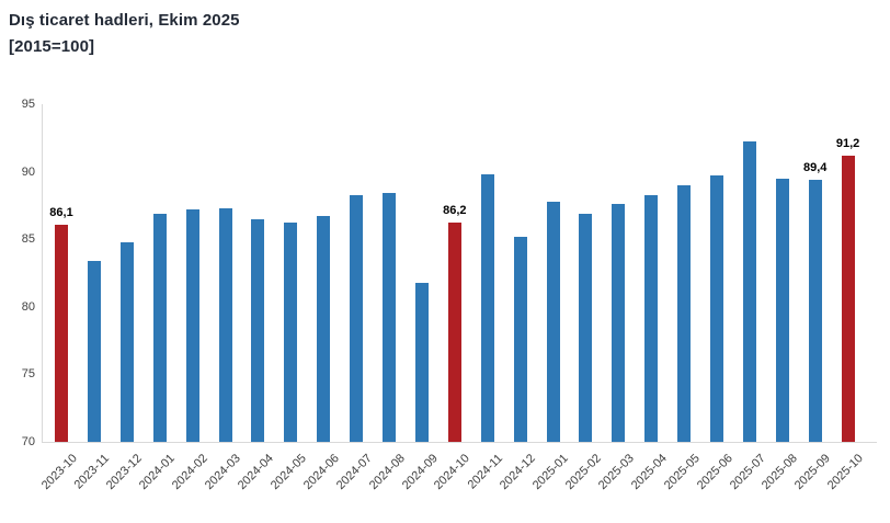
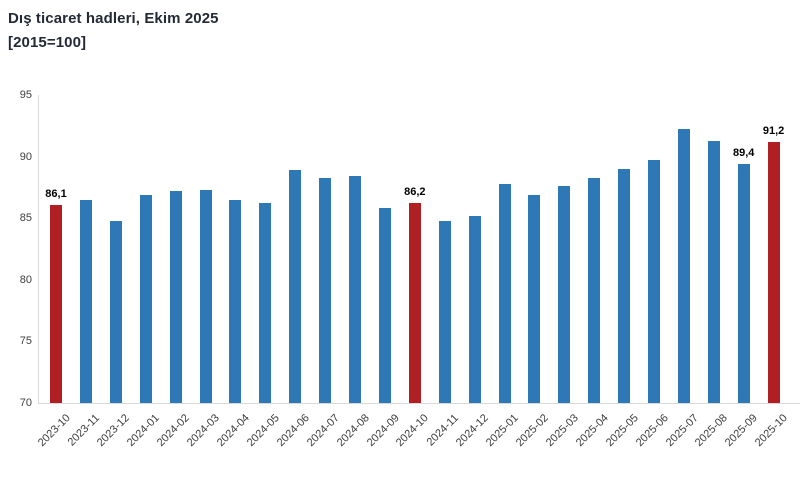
2023-11: 83.4 -> 86.5
2024-06: 86.7 -> 88.9
2024-09: 81.8 -> 85.8
2024-11: 89.8 -> 84.8
2025-08: 89.5 -> 91.3
